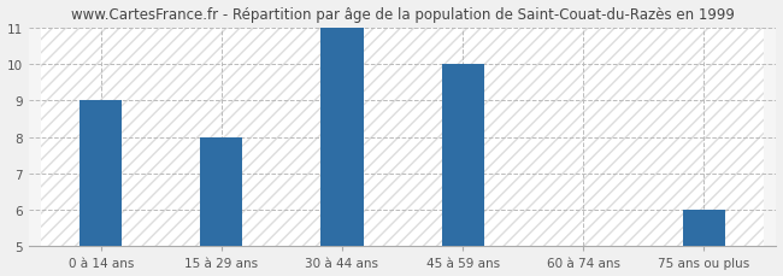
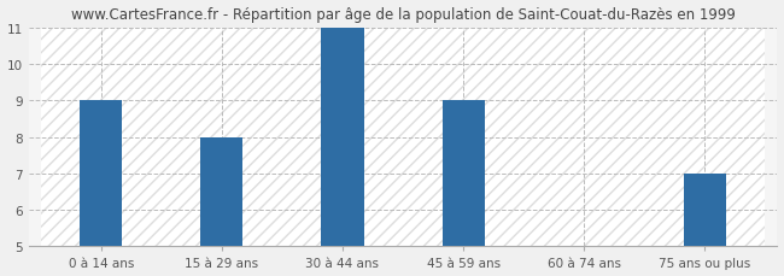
45 à 59 ans: 10 -> 9
75 ans ou plus: 6 -> 7
